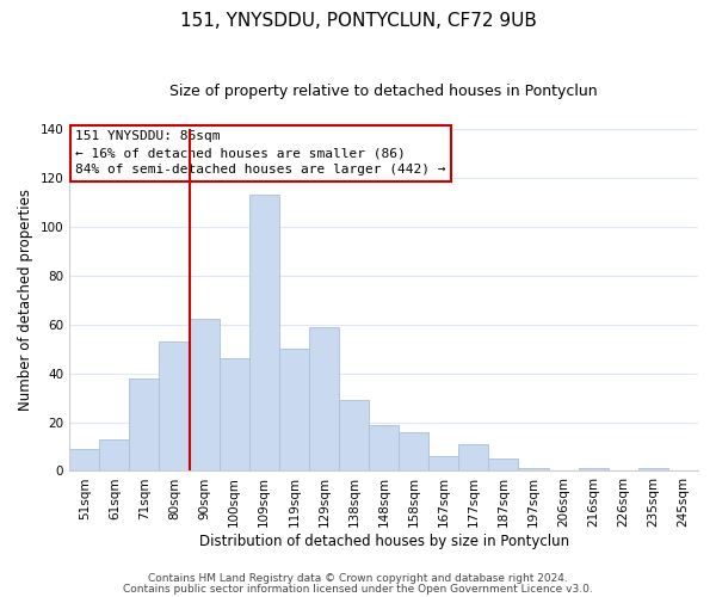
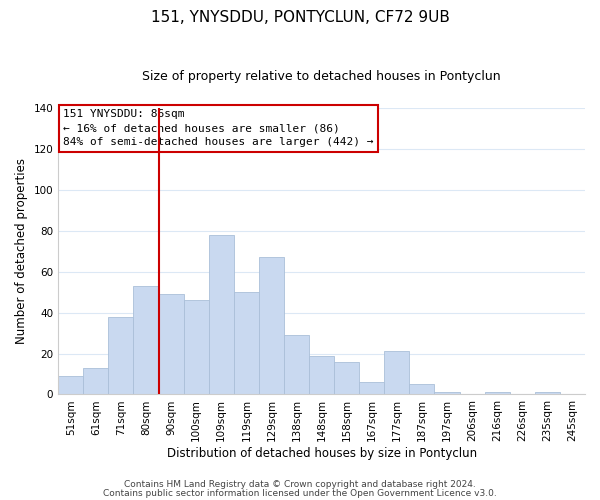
90sqm: 62 -> 49
109sqm: 113 -> 78
129sqm: 59 -> 67
177sqm: 11 -> 21
